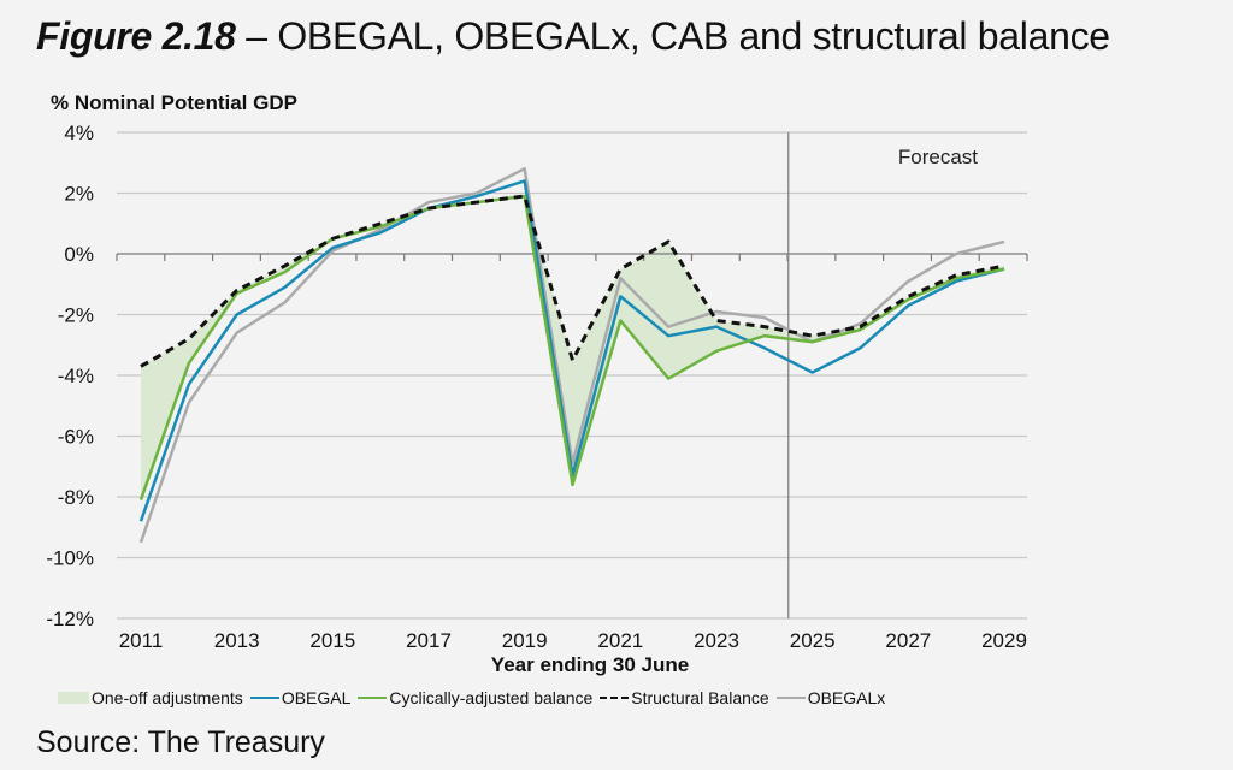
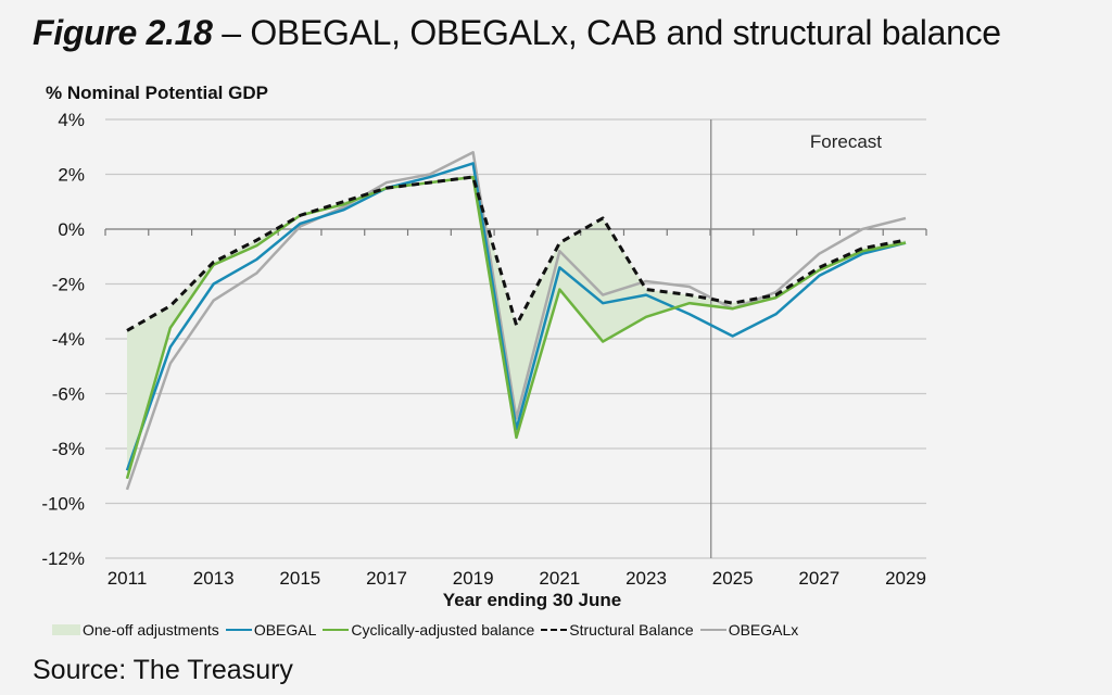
Cyclically-adjusted balance/2011: -8.1% -> -9.1%
